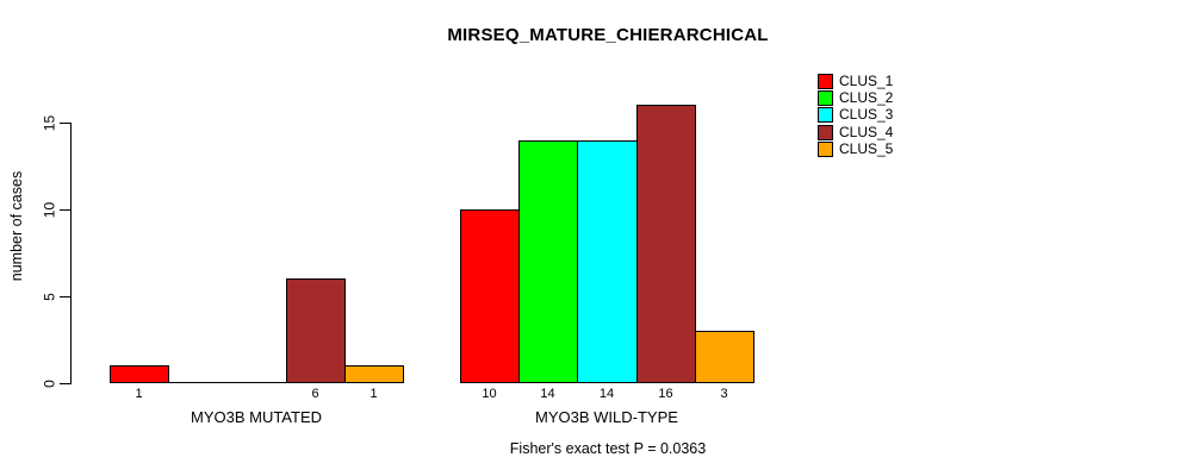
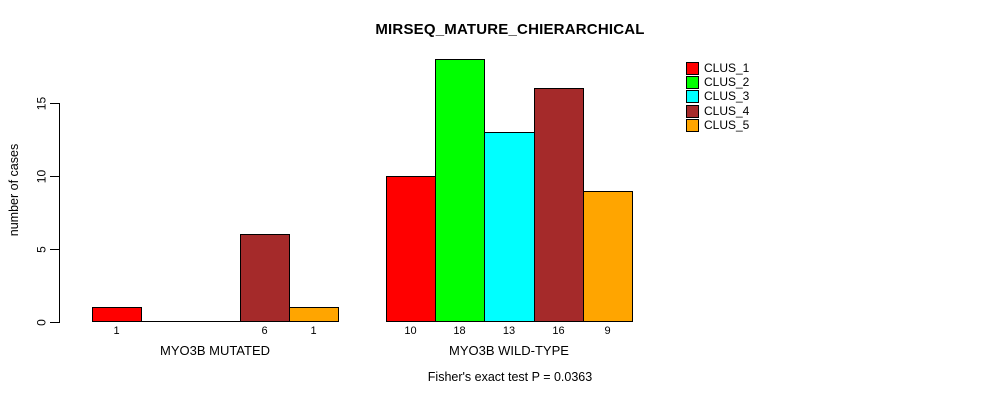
CLUS_2/MYO3B WILD-TYPE: 14 -> 18
CLUS_3/MYO3B WILD-TYPE: 14 -> 13
CLUS_5/MYO3B WILD-TYPE: 3 -> 9
